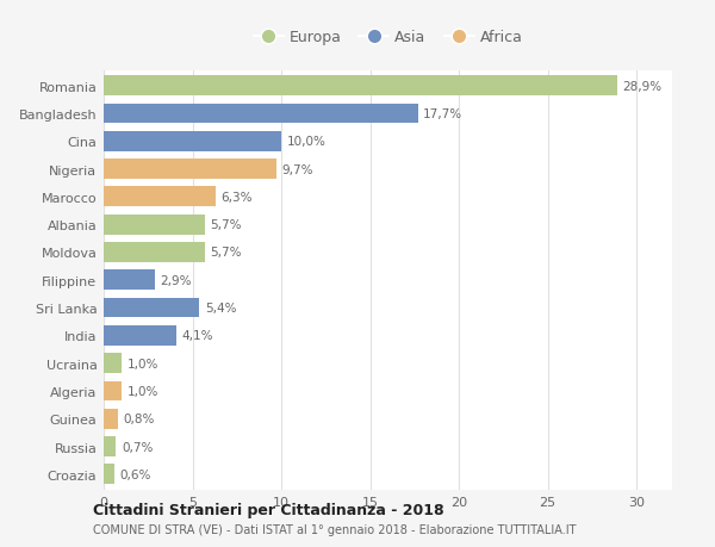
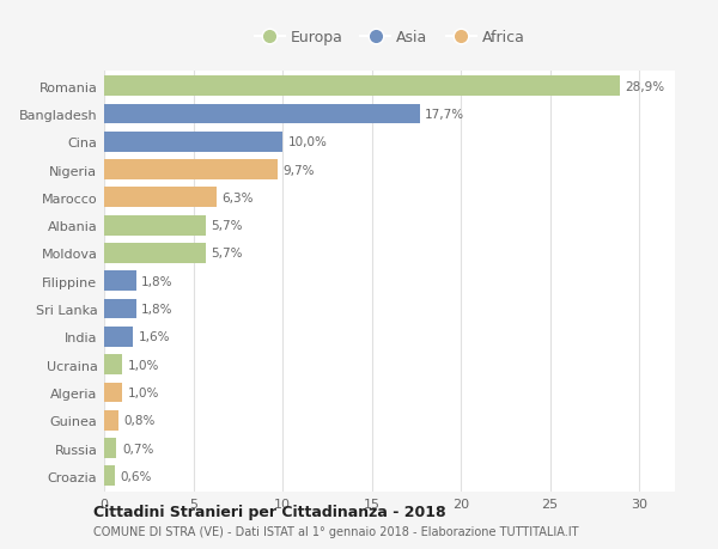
Filippine: 2,9% -> 1,8%
Sri Lanka: 5,4% -> 1,8%
India: 4,1% -> 1,6%
